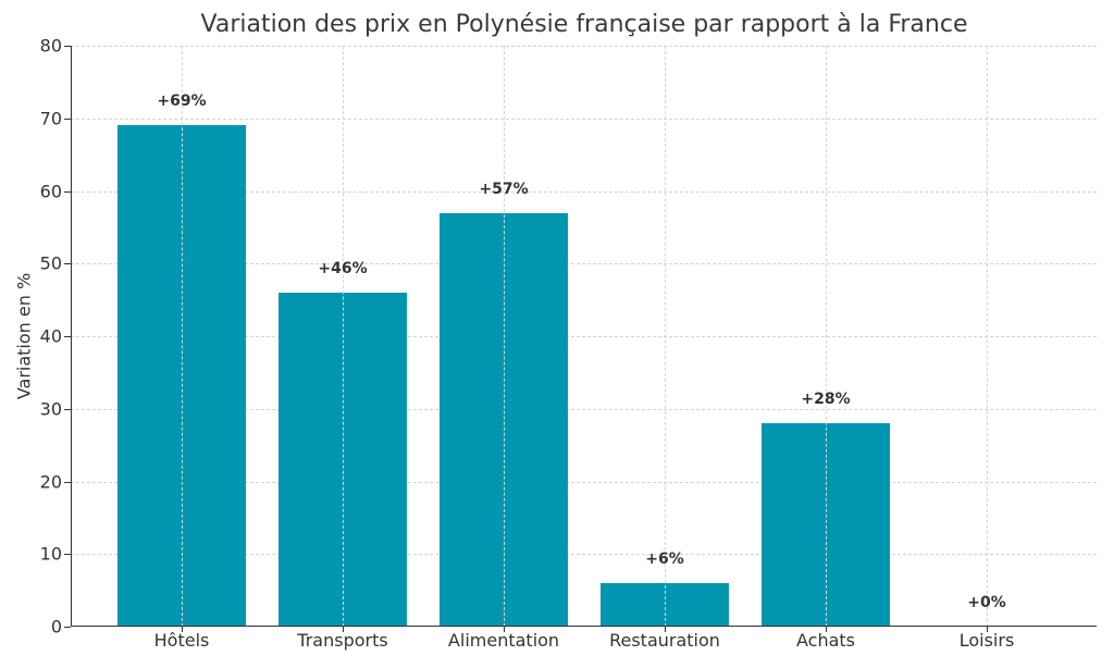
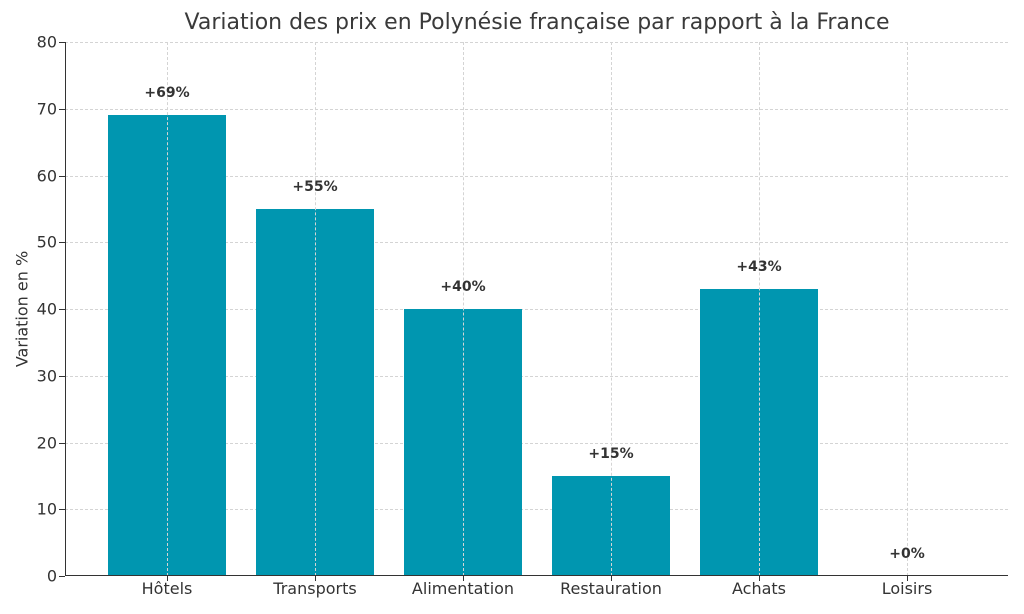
Transports: +46% -> +55%
Alimentation: +57% -> +40%
Restauration: +6% -> +15%
Achats: +28% -> +43%
